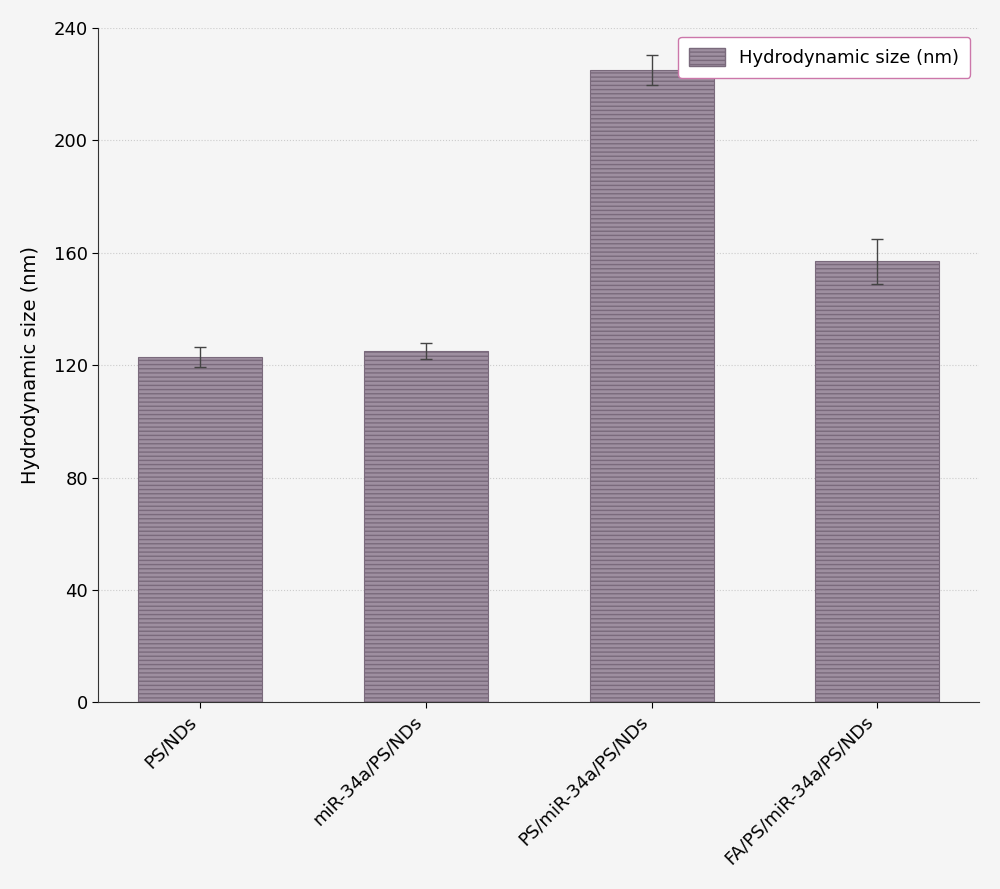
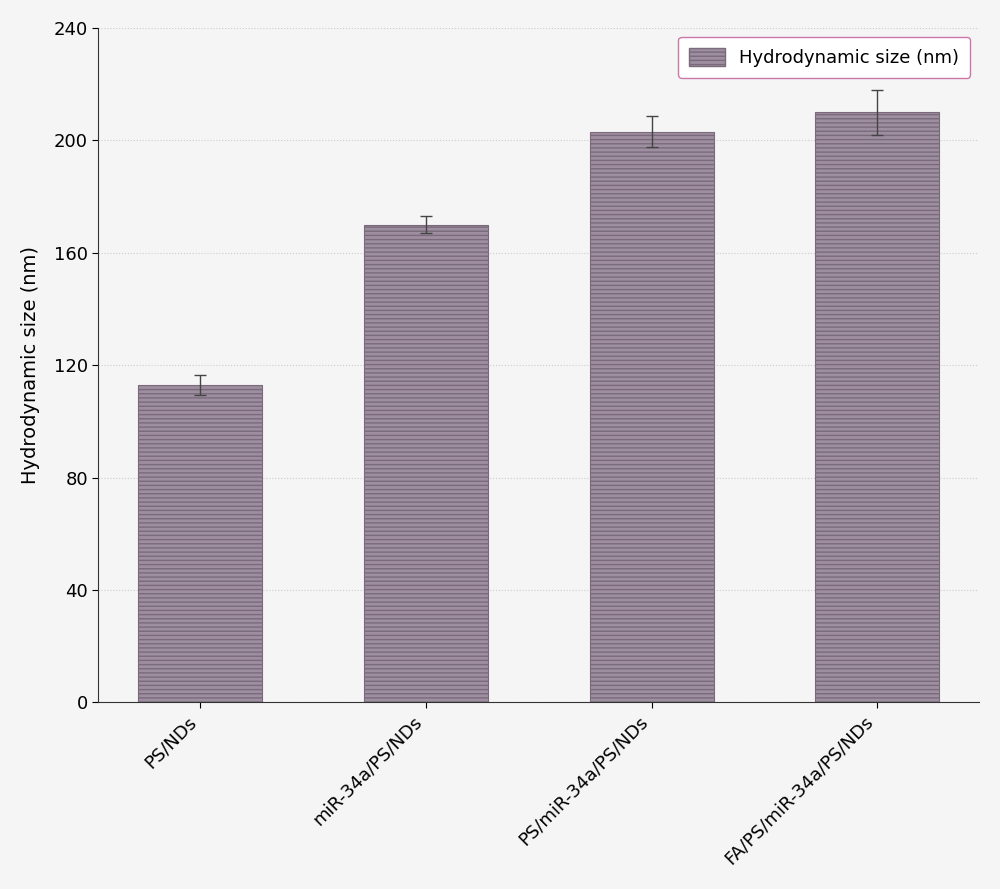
PS/NDs: 123 -> 113
miR-34a/PS/NDs: 125 -> 170
PS/miR-34a/PS/NDs: 225 -> 203
FA/PS/miR-34a/PS/NDs: 157 -> 210
